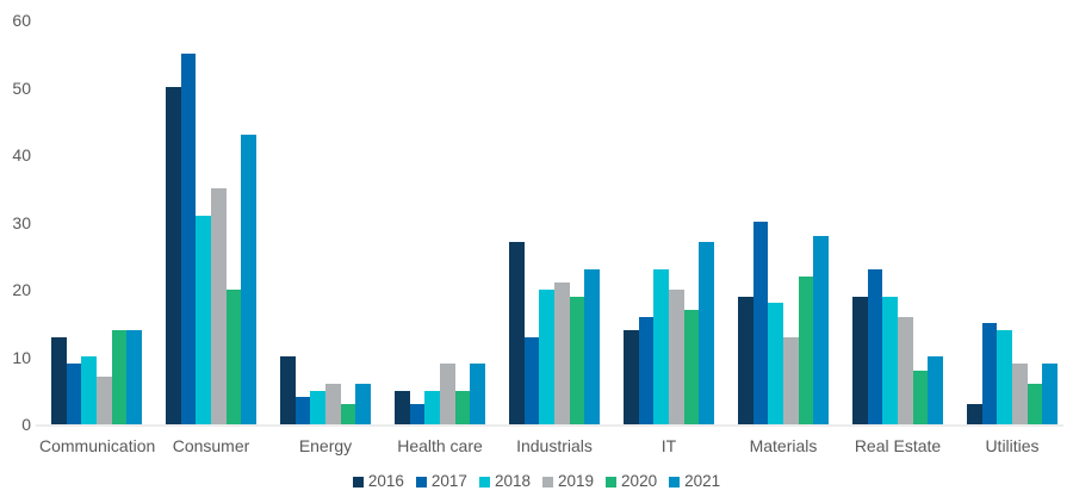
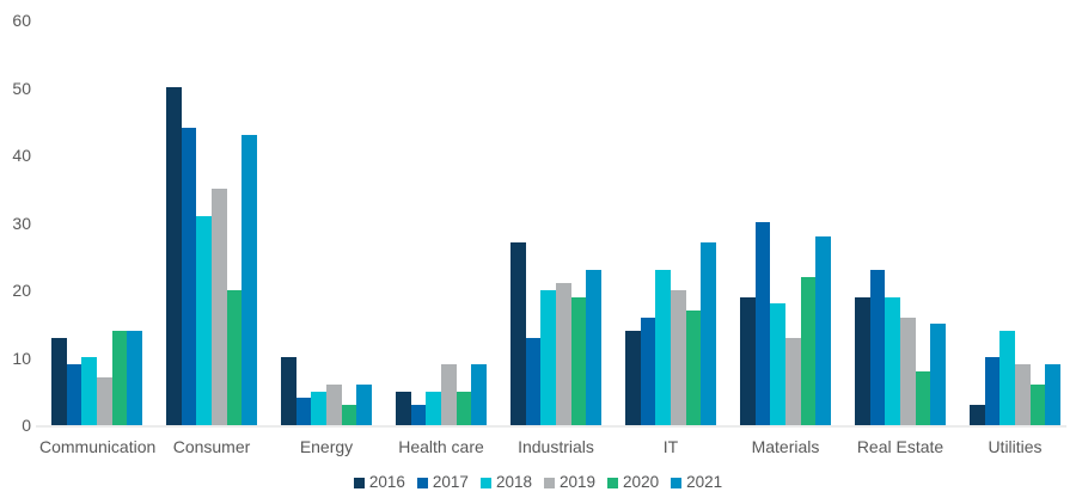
2017/Consumer: 55 -> 44
2021/Real Estate: 10 -> 15
2017/Utilities: 15 -> 10
